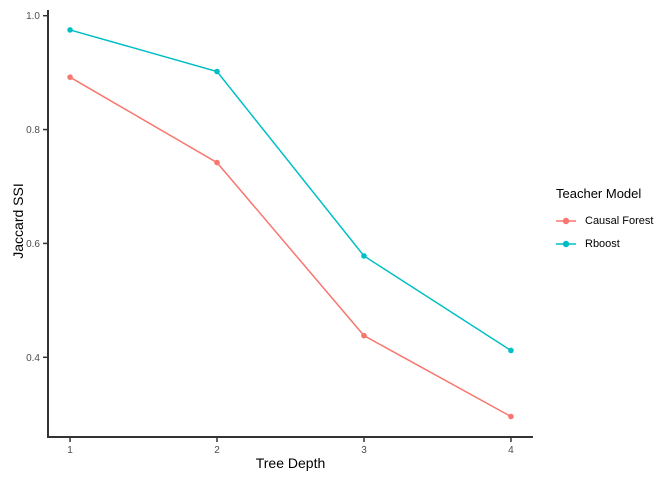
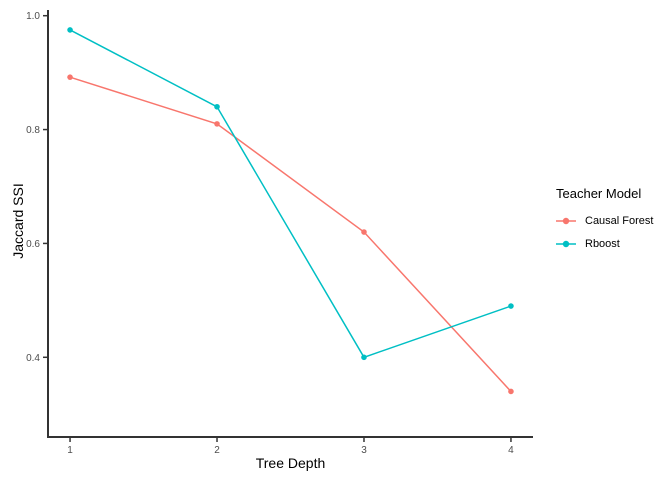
Causal Forest/2: 0.74 -> 0.81
Rboost/2: 0.90 -> 0.84
Causal Forest/3: 0.44 -> 0.62
Rboost/3: 0.58 -> 0.40
Causal Forest/4: 0.30 -> 0.34
Rboost/4: 0.41 -> 0.49
